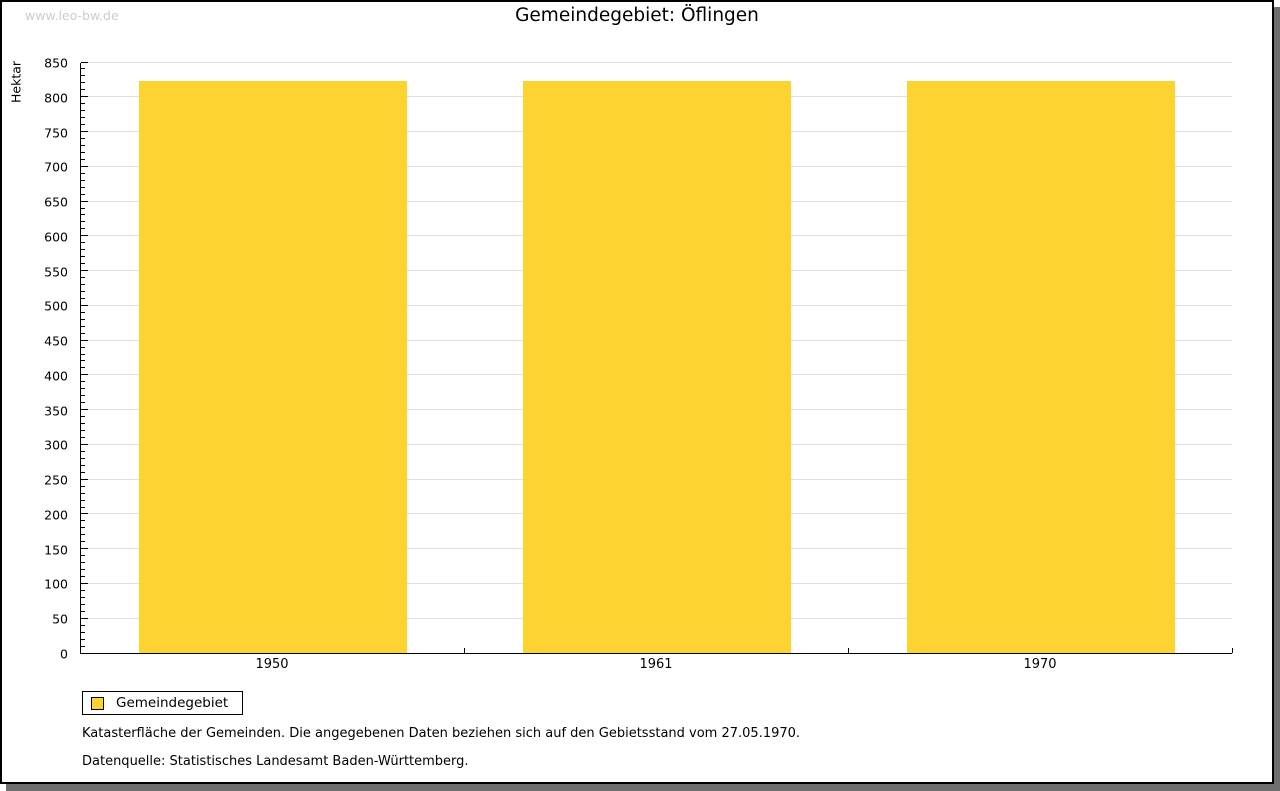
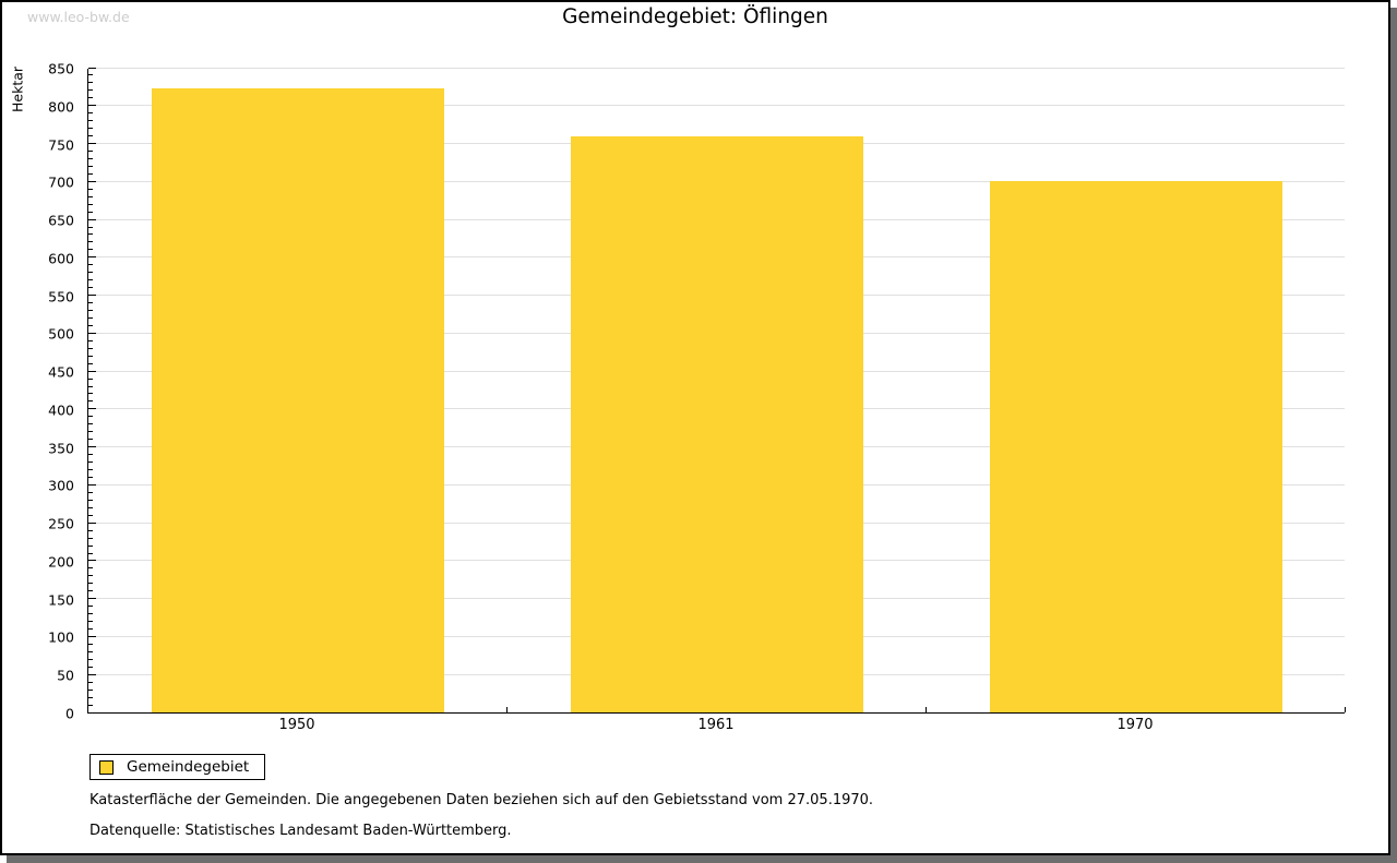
1961: 820 -> 760
1970: 820 -> 700
